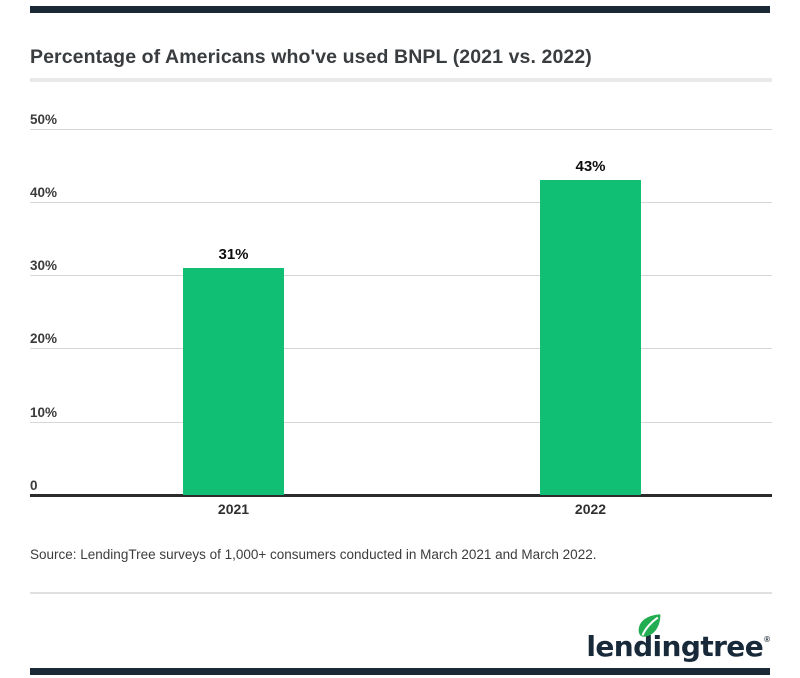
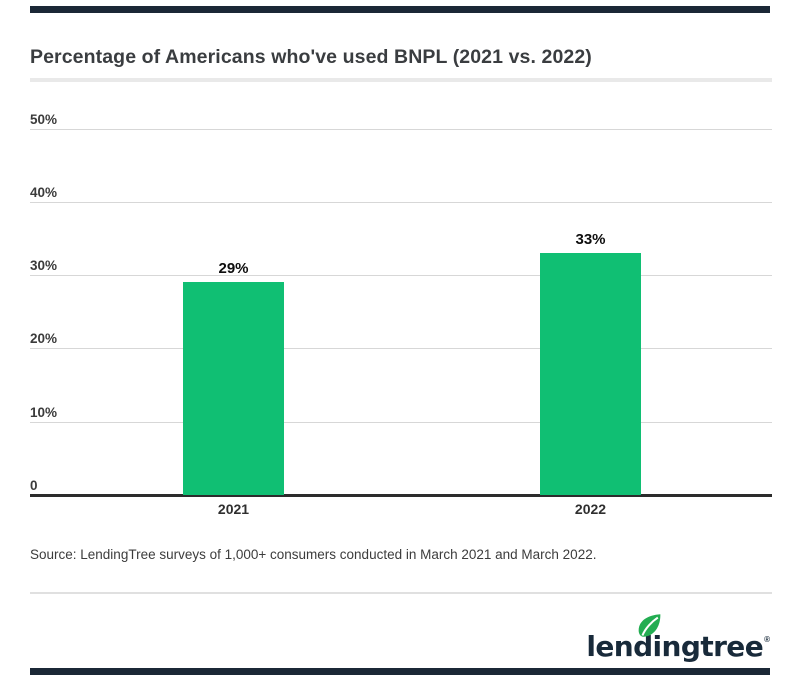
2021: 31% -> 29%
2022: 43% -> 33%
